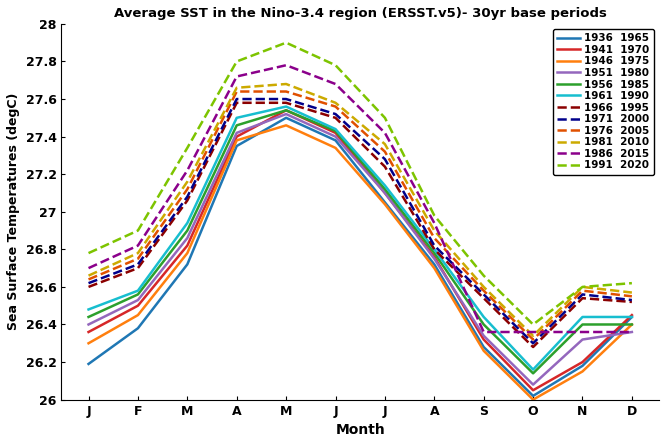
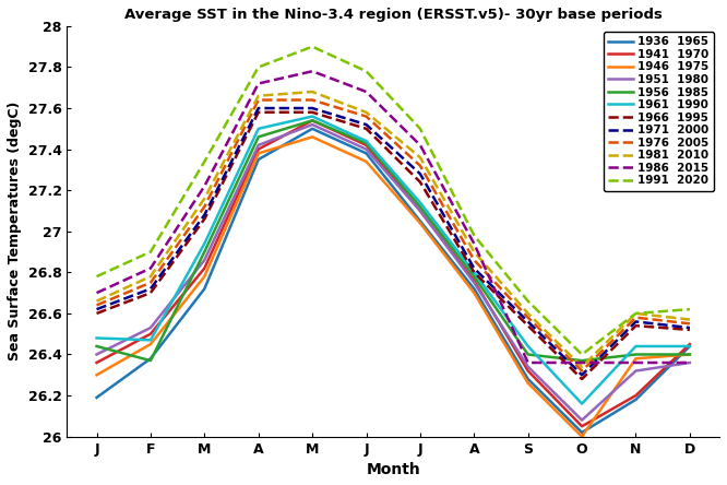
1956 1985/F: 26.56 -> 26.37
1961 1990/F: 26.58 -> 26.47
1956 1985/O: 26.14 -> 26.37
1946 1975/N: 26.15 -> 26.38
